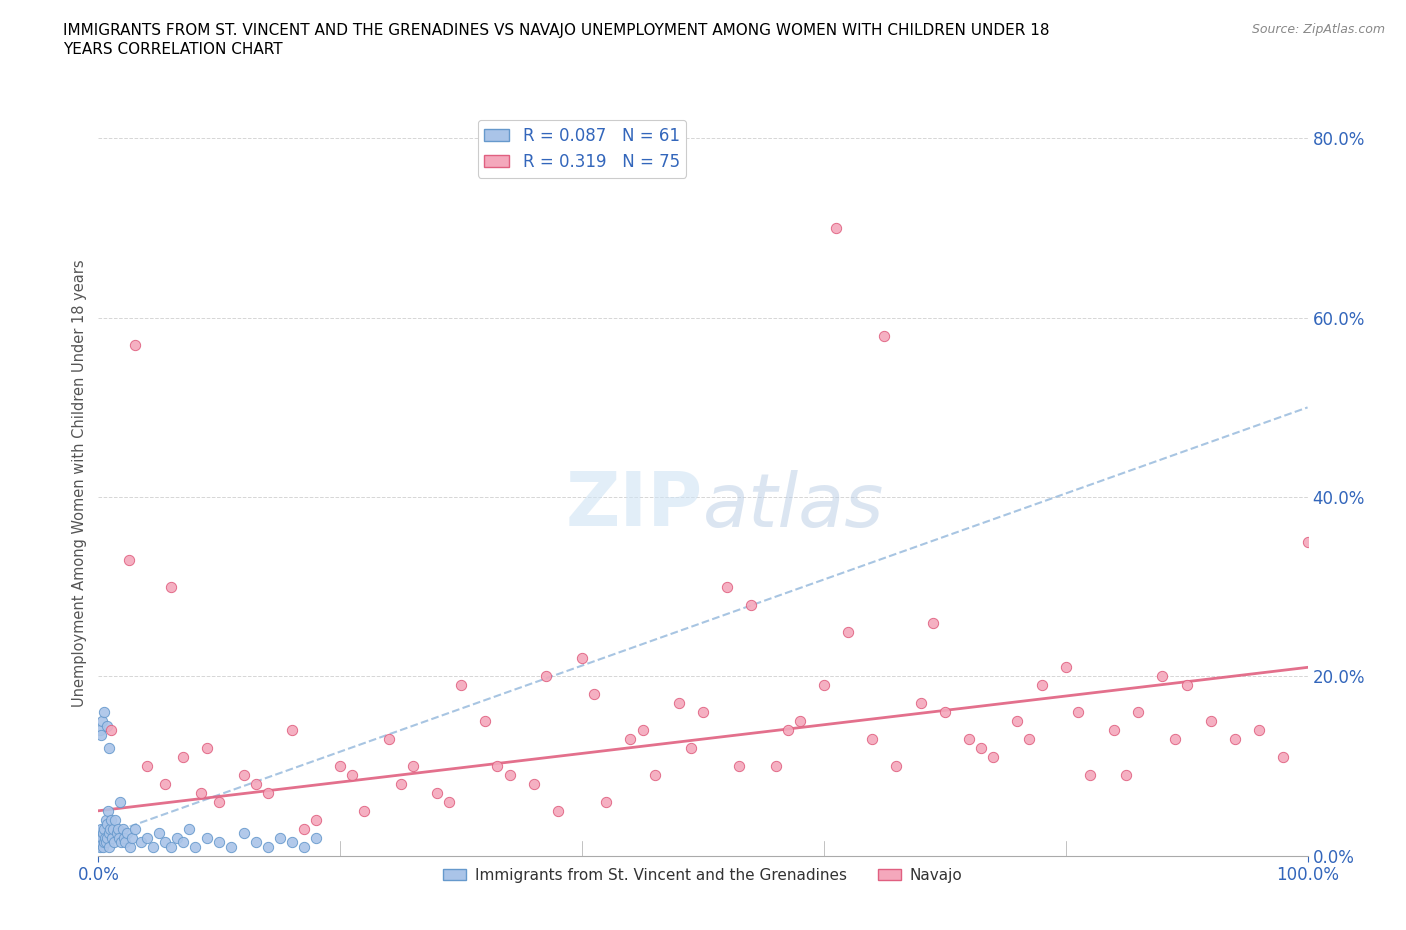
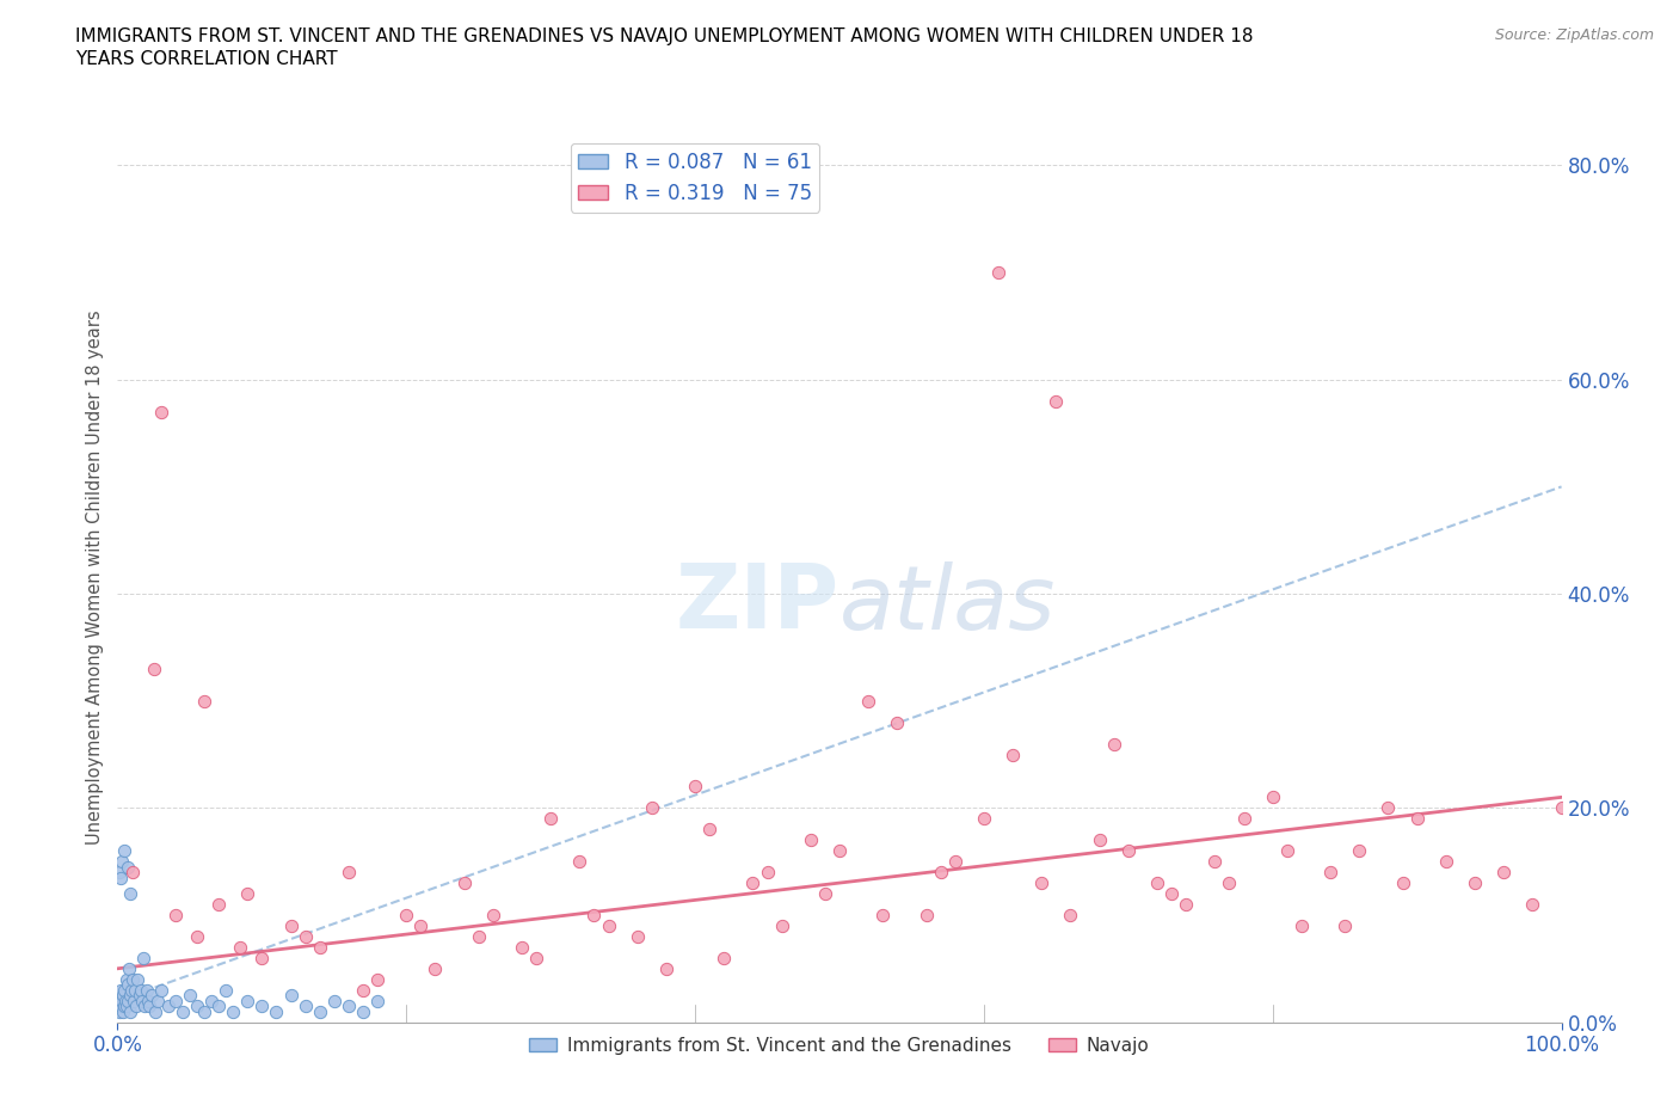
Navajo/100.0%: 35% -> 20%
